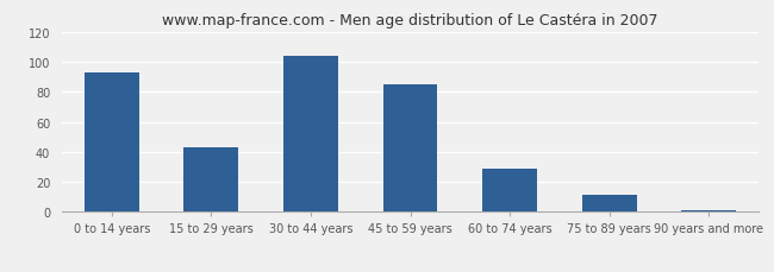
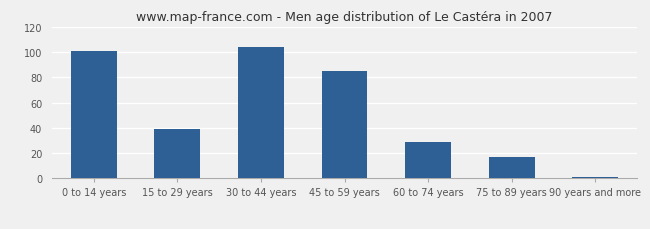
0 to 14 years: 93 -> 101
15 to 29 years: 43 -> 39
75 to 89 years: 11 -> 17
